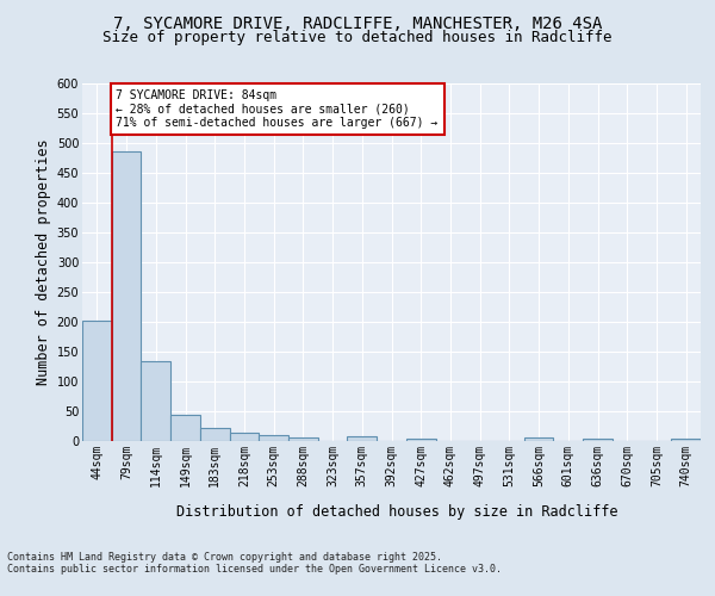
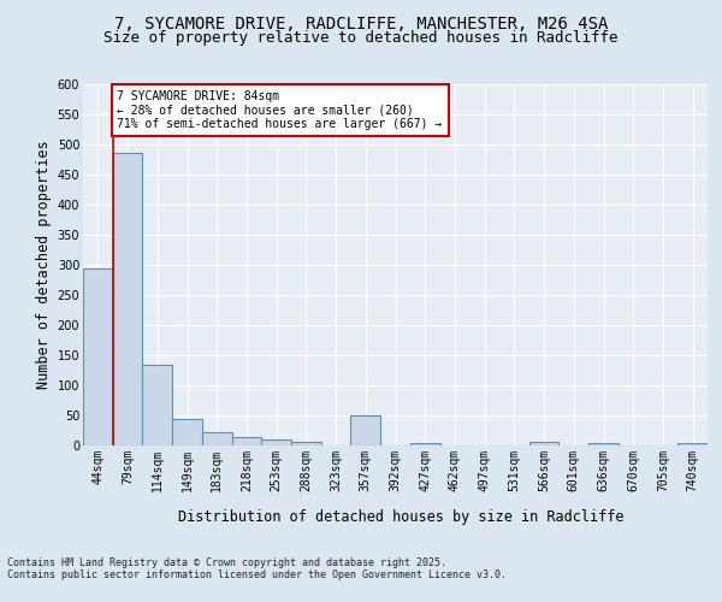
44sqm: 203 -> 294
357sqm: 9 -> 50
